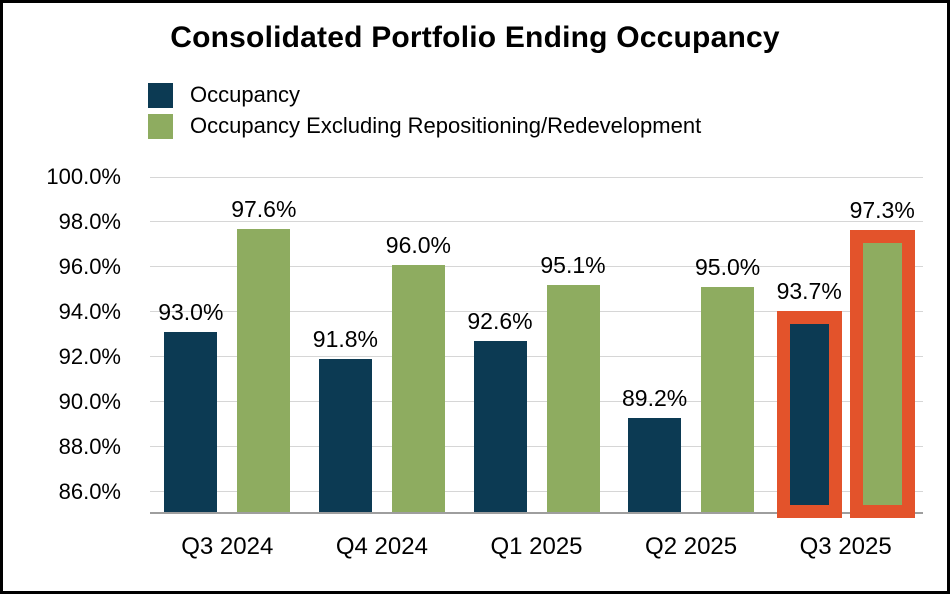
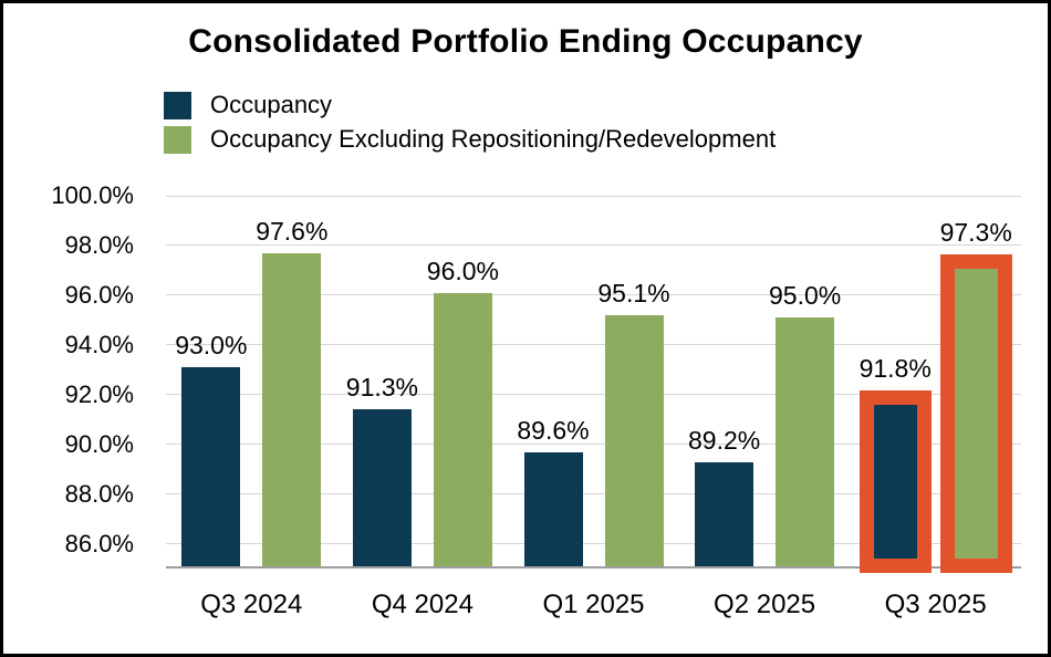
Occupancy/Q4 2024: 91.8% -> 91.3%
Occupancy/Q1 2025: 92.6% -> 89.6%
Occupancy/Q3 2025: 93.7% -> 91.8%
